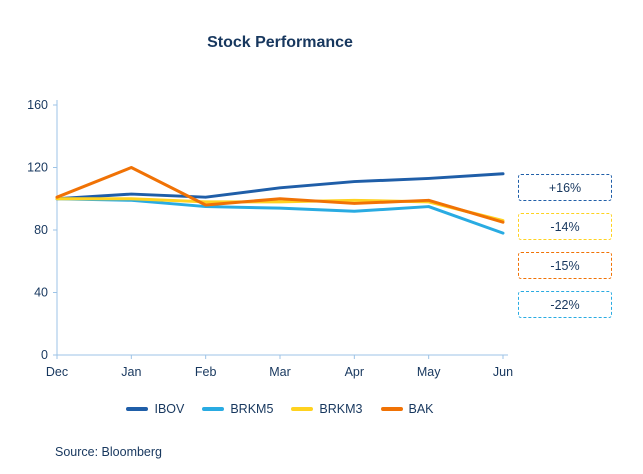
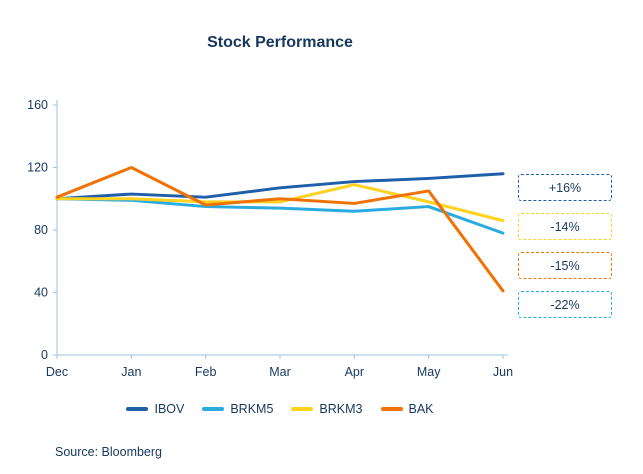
BRKM3/Apr: 99 -> 109
BAK/May: 99 -> 105
BAK/Jun: 85 -> 41
